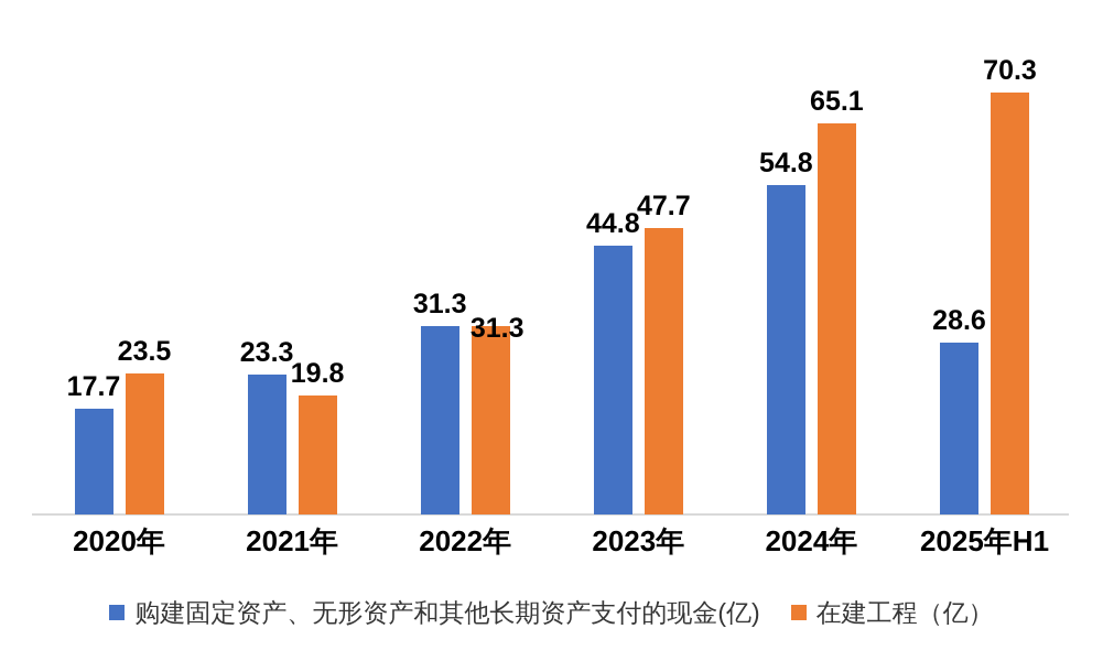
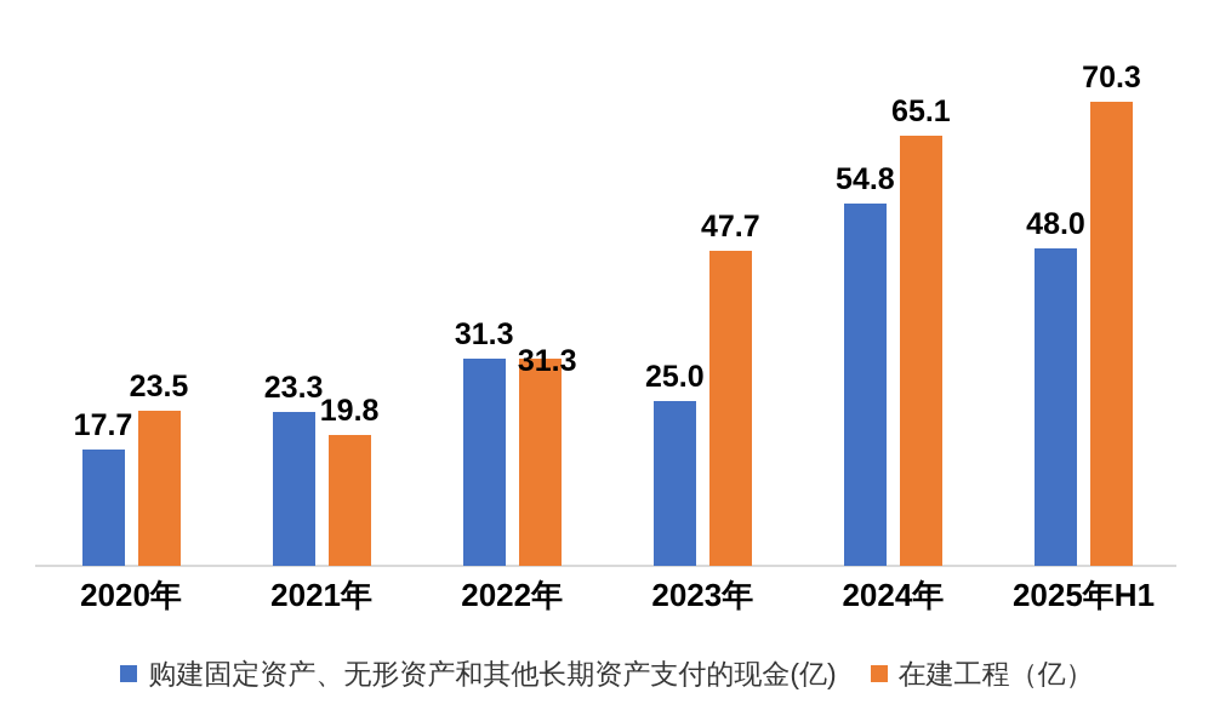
购建固定资产、无形资产和其他长期资产支付的现金(亿)/2023年: 44.8 -> 25.0
购建固定资产、无形资产和其他长期资产支付的现金(亿)/2025年H1: 28.6 -> 48.0
